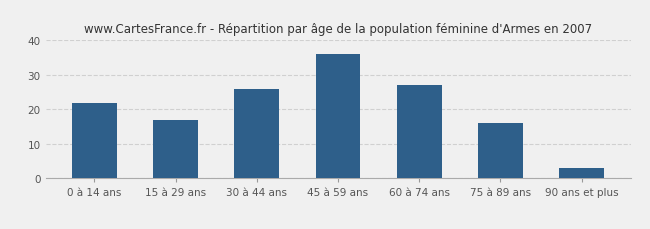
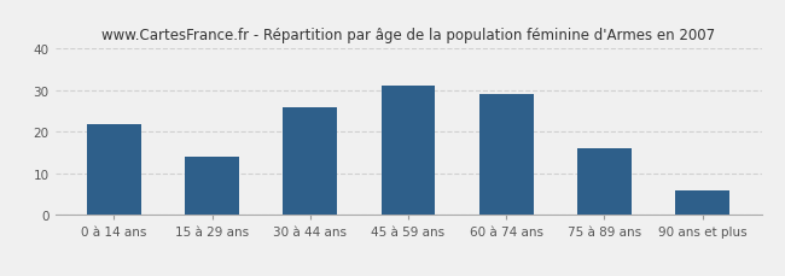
15 à 29 ans: 17 -> 14
45 à 59 ans: 36 -> 31
60 à 74 ans: 27 -> 29
90 ans et plus: 3 -> 6
